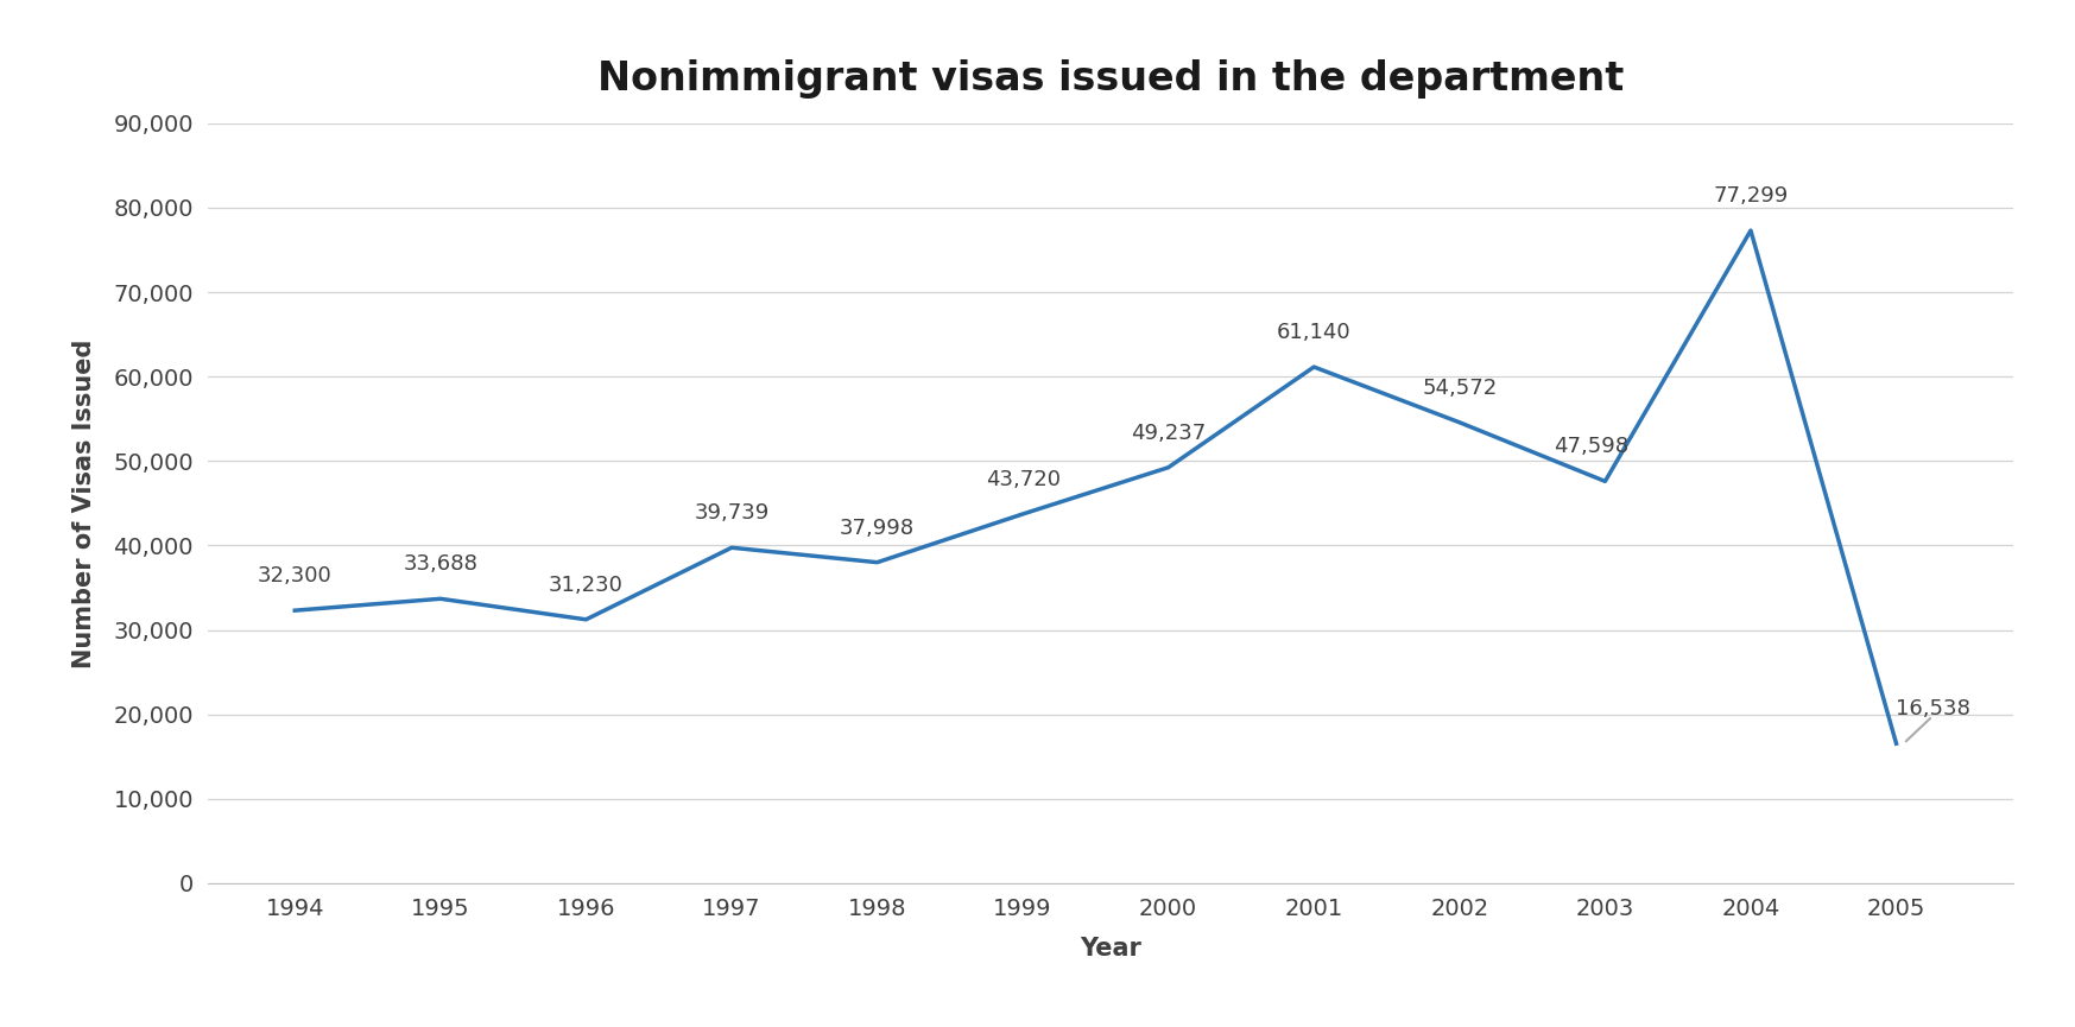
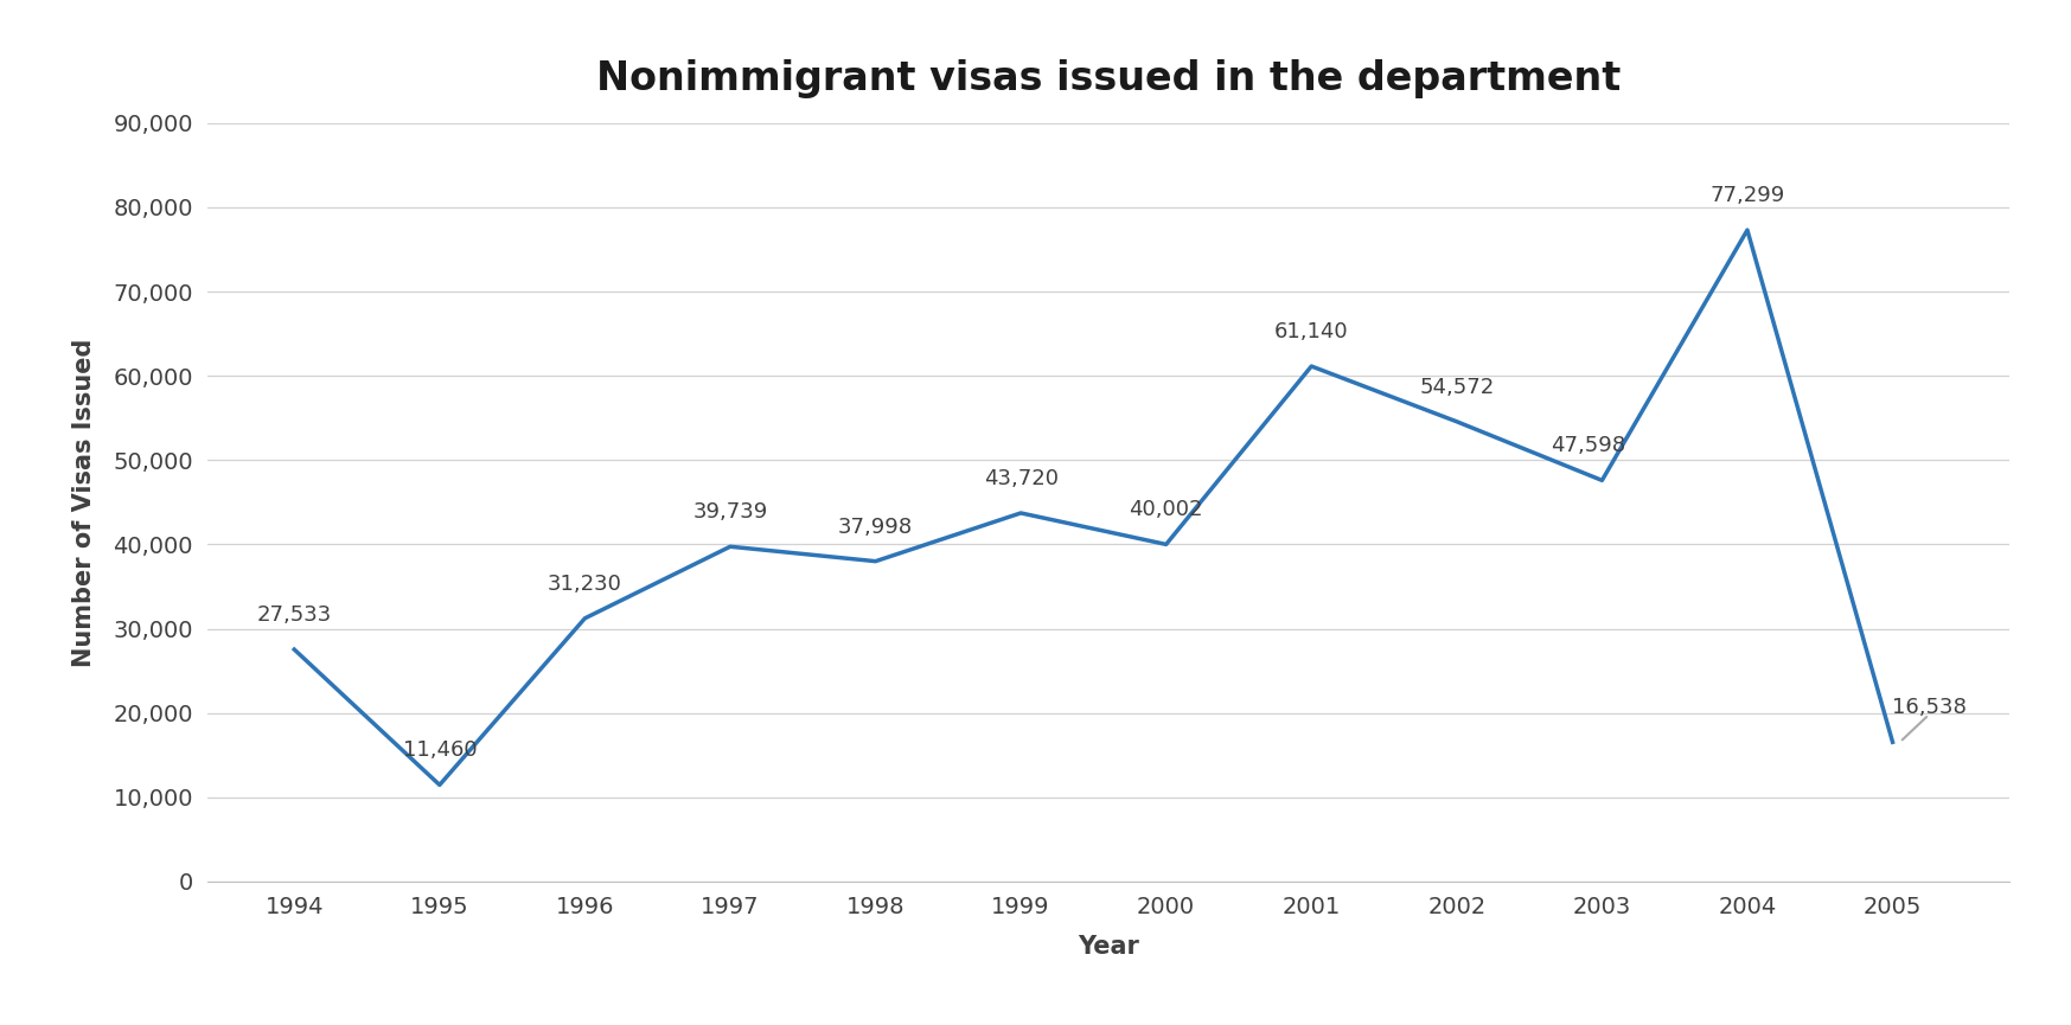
1994: 32,300 -> 27,533
1995: 33,688 -> 11,460
2000: 49,237 -> 40,002
